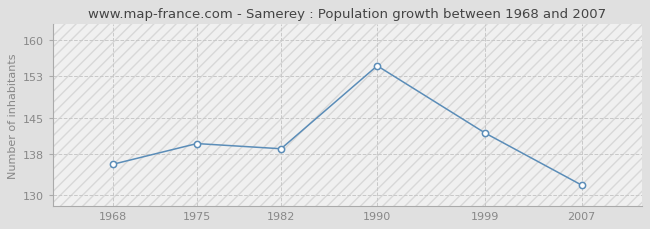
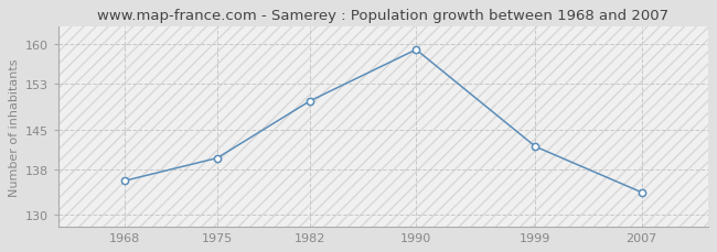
1982: 139 -> 150
1990: 155 -> 159
2007: 132 -> 134
